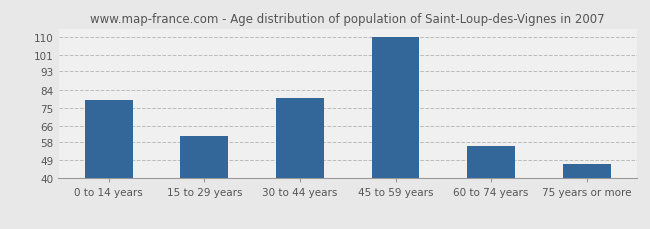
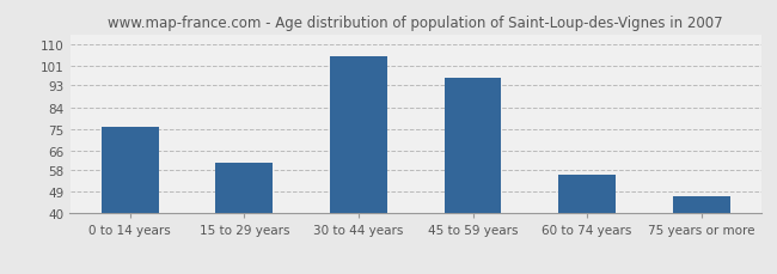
0 to 14 years: 79 -> 76
30 to 44 years: 80 -> 105
45 to 59 years: 110 -> 96
